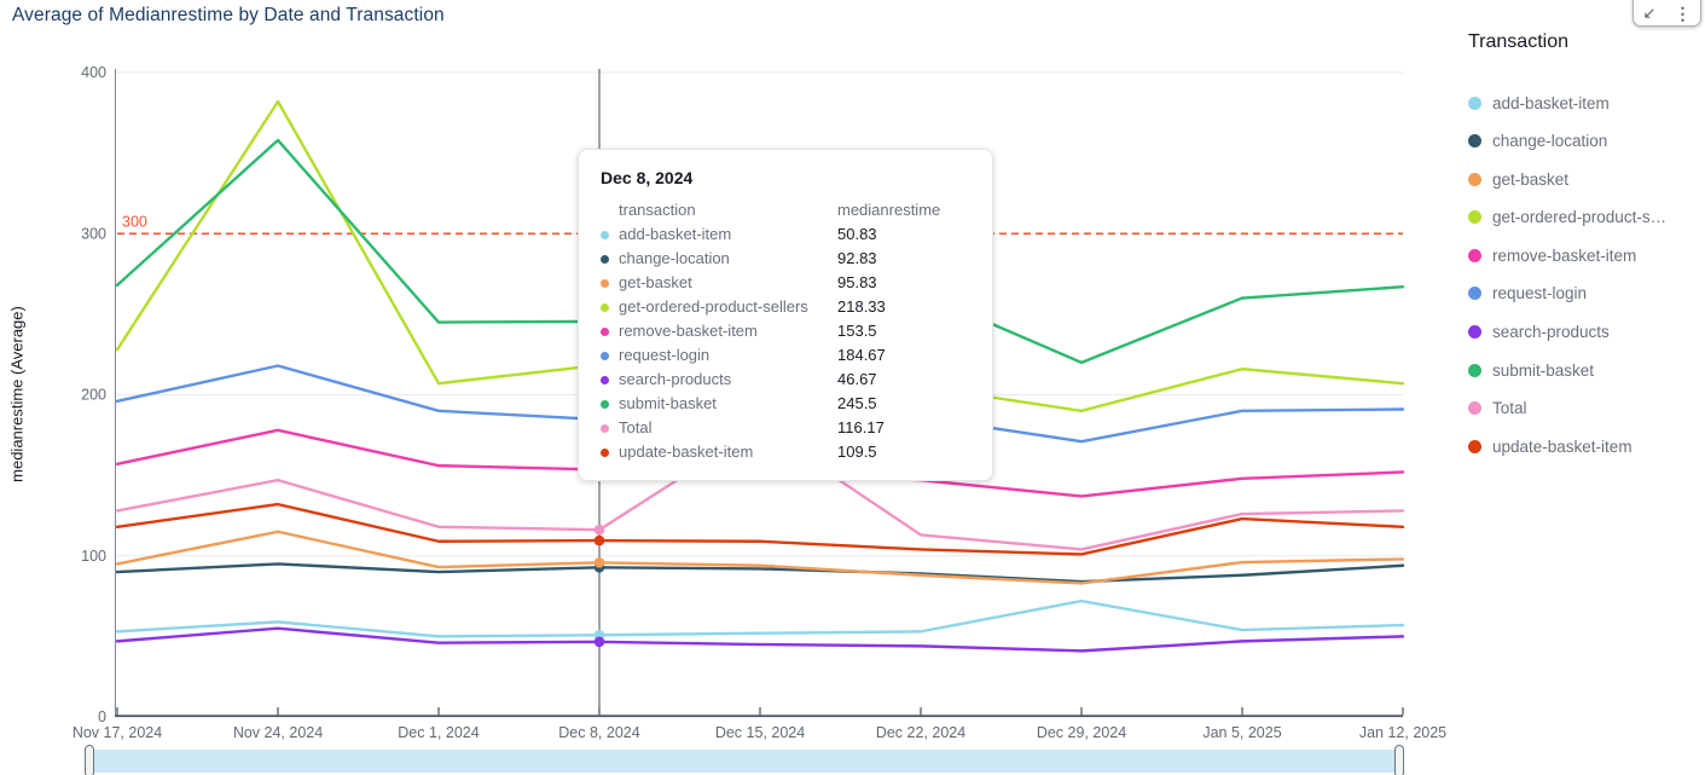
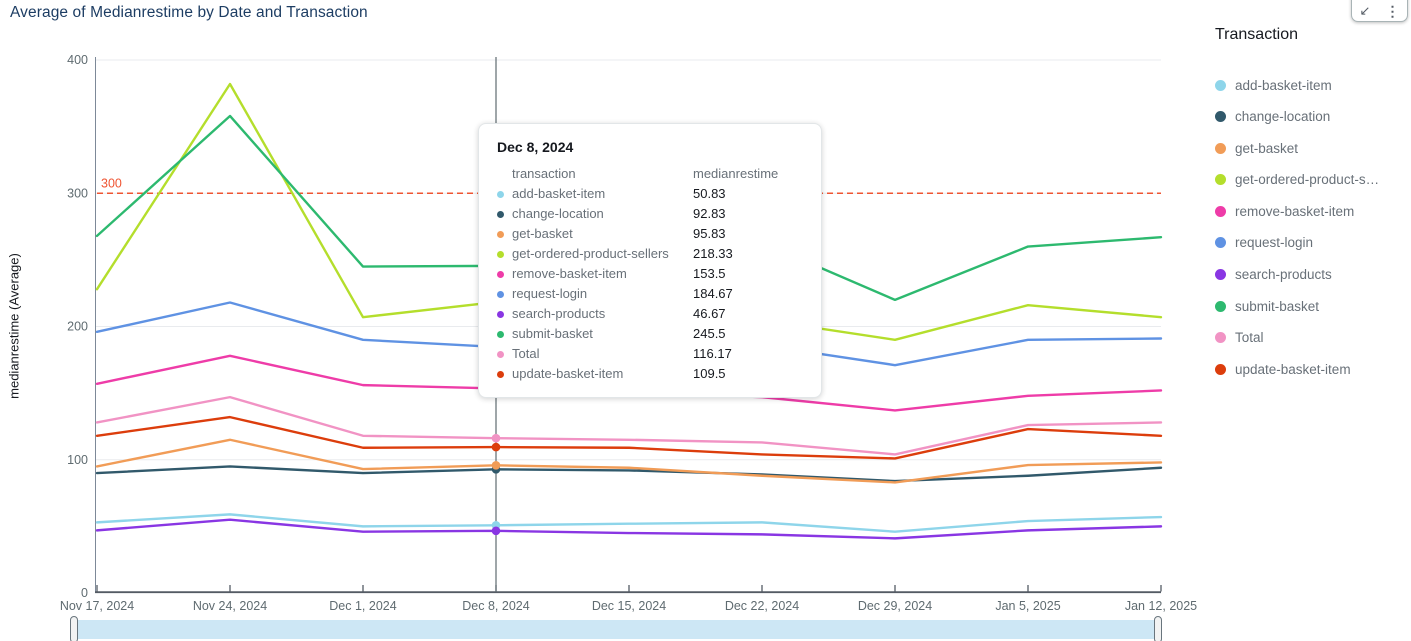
Total/Dec 15, 2024: 180 -> 115
add-basket-item/Dec 29, 2024: 72 -> 46
